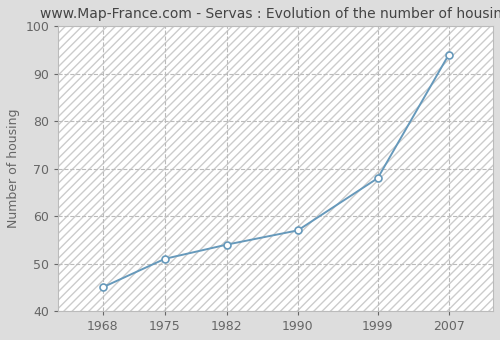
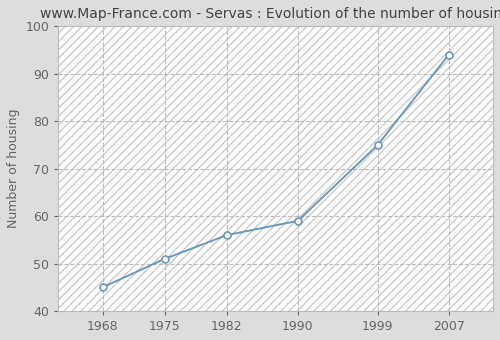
1982: 54 -> 56
1990: 57 -> 59
1999: 68 -> 75
